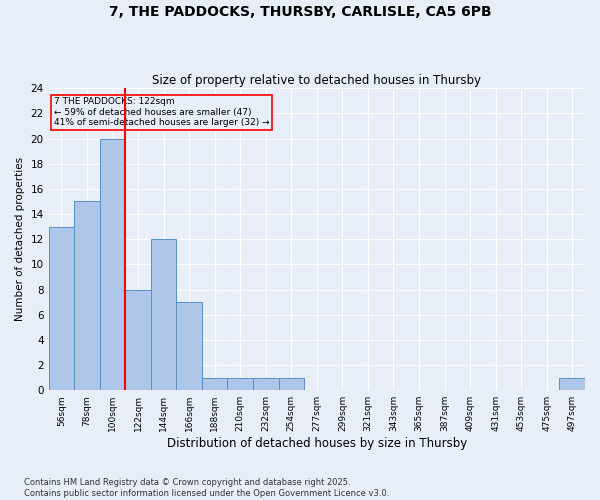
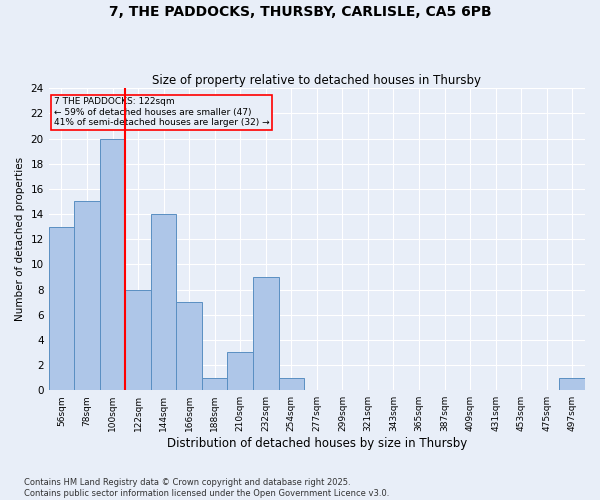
144sqm: 12 -> 14
210sqm: 1 -> 3
232sqm: 1 -> 9
